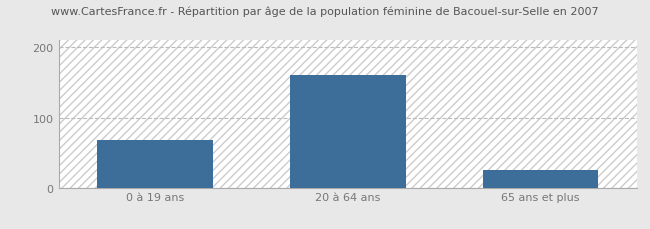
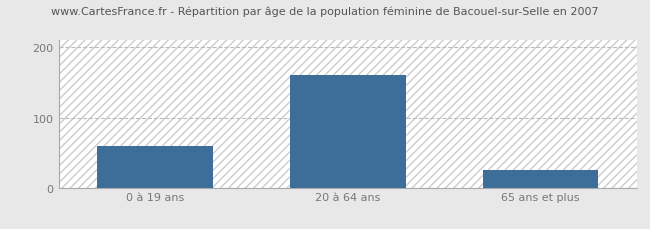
0 à 19 ans: 68 -> 60
